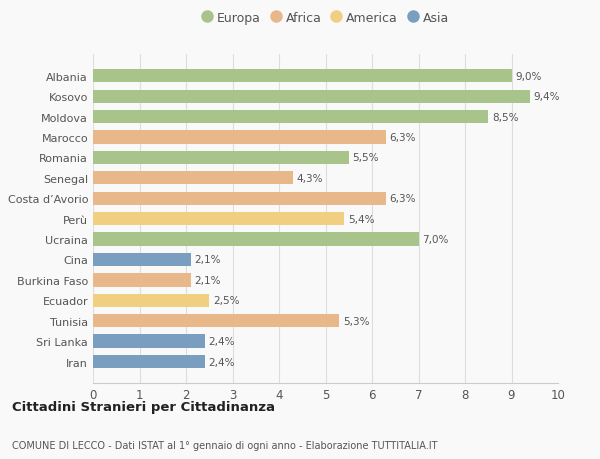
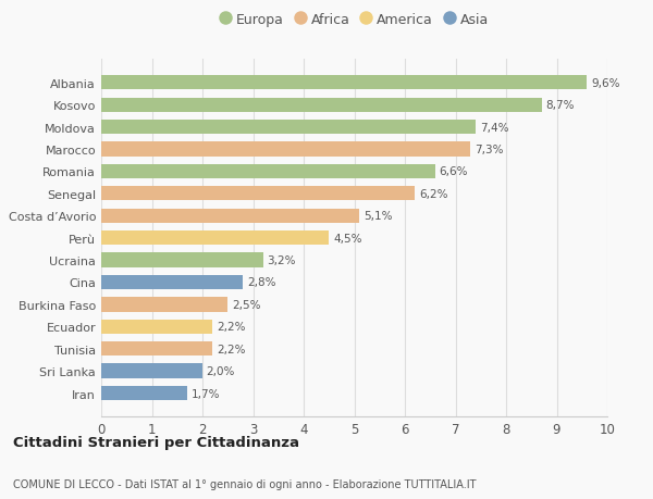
Albania: 9,0% -> 9,6%
Kosovo: 9,4% -> 8,7%
Moldova: 8,5% -> 7,4%
Marocco: 6,3% -> 7,3%
Romania: 5,5% -> 6,6%
Senegal: 4,3% -> 6,2%
Costa d’Avorio: 6,3% -> 5,1%
Perù: 5,4% -> 4,5%
Ucraina: 7,0% -> 3,2%
Cina: 2,1% -> 2,8%
Burkina Faso: 2,1% -> 2,5%
Ecuador: 2,5% -> 2,2%
Tunisia: 5,3% -> 2,2%
Sri Lanka: 2,4% -> 2,0%
Iran: 2,4% -> 1,7%
